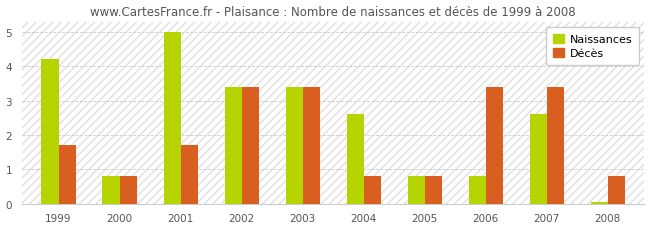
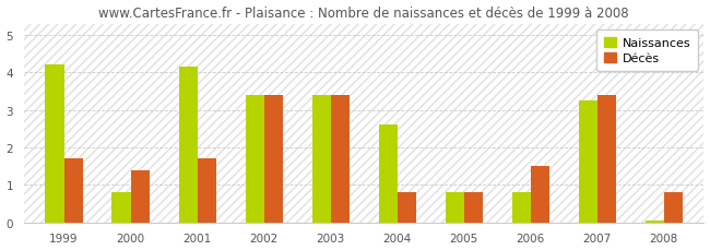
Décès/2000: 0.8 -> 1.4
Naissances/2001: 5.00 -> 4.15
Décès/2006: 3.4 -> 1.5
Naissances/2007: 2.60 -> 3.25
